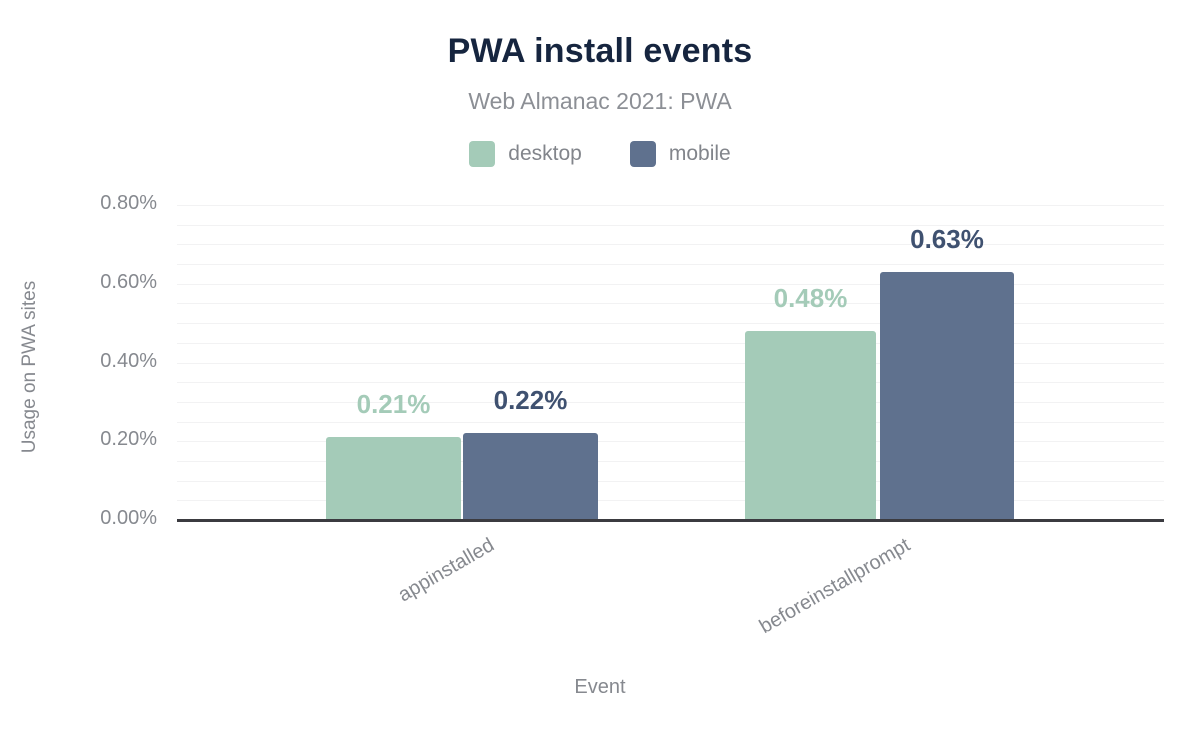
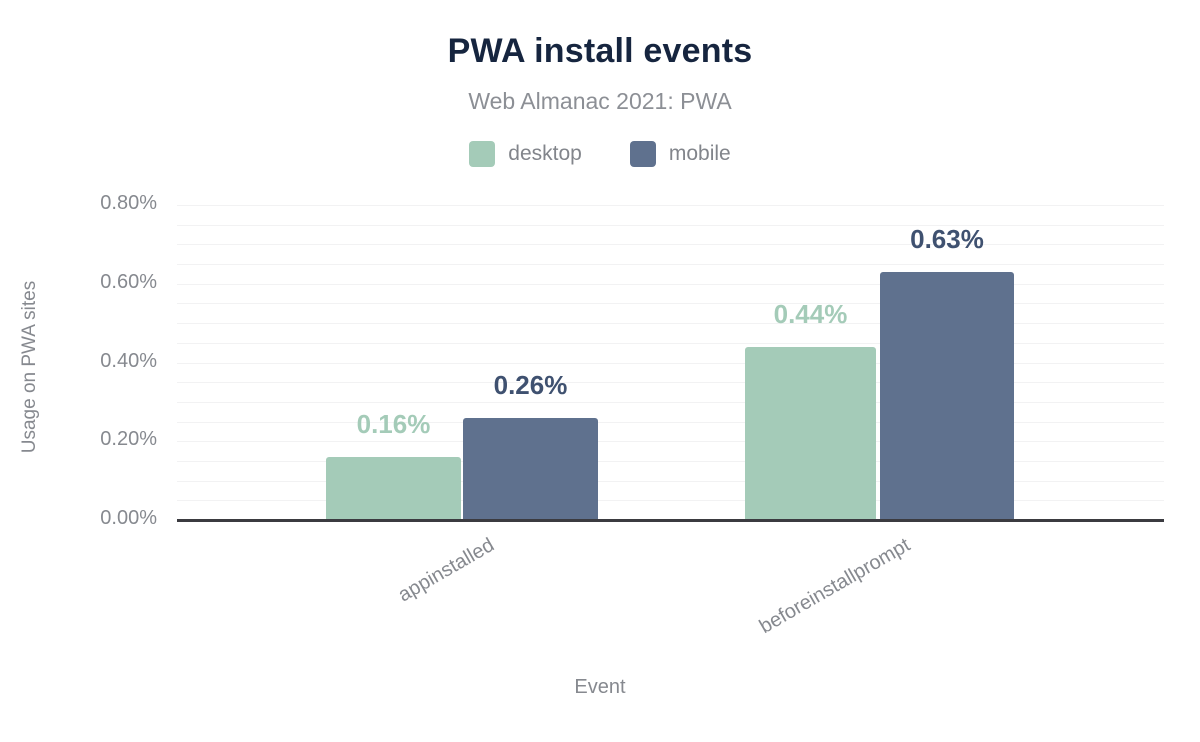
desktop/appinstalled: 0.21% -> 0.16%
mobile/appinstalled: 0.22% -> 0.26%
desktop/beforeinstallprompt: 0.48% -> 0.44%
